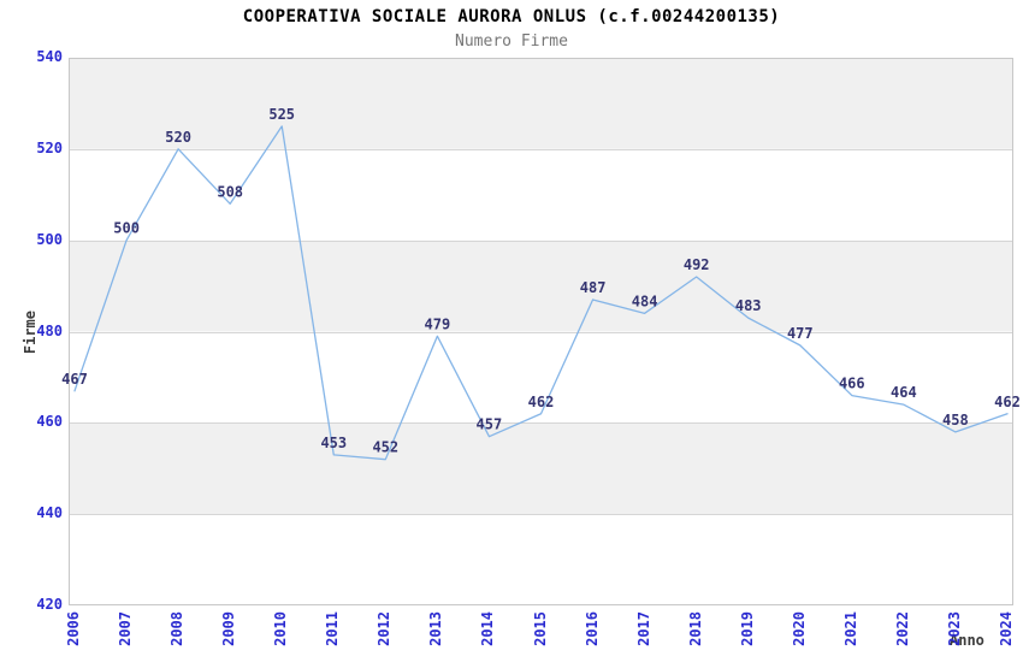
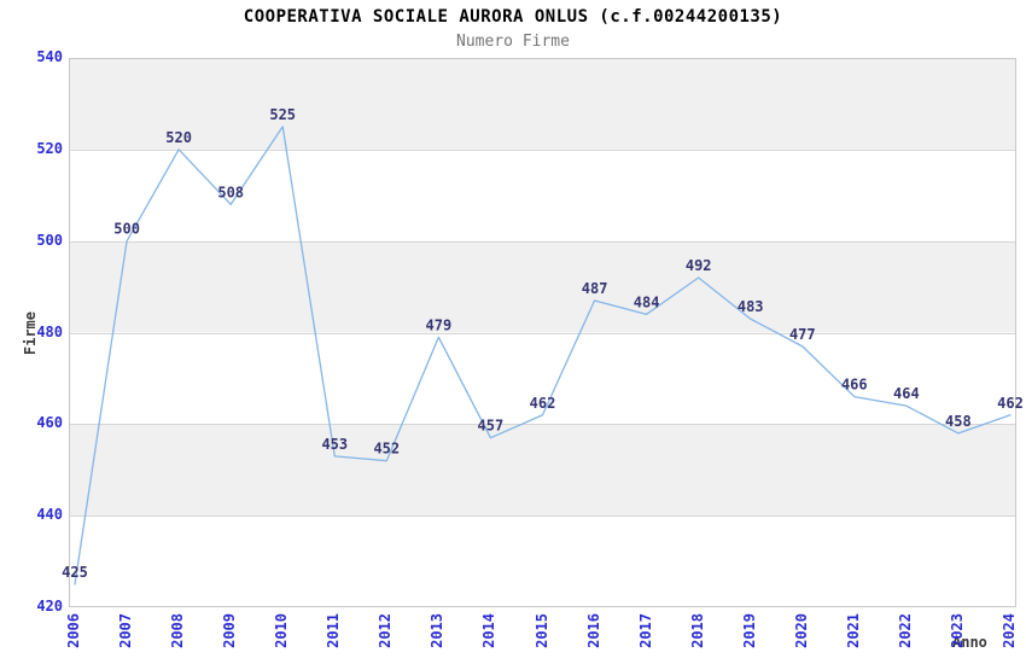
2006: 467 -> 425
